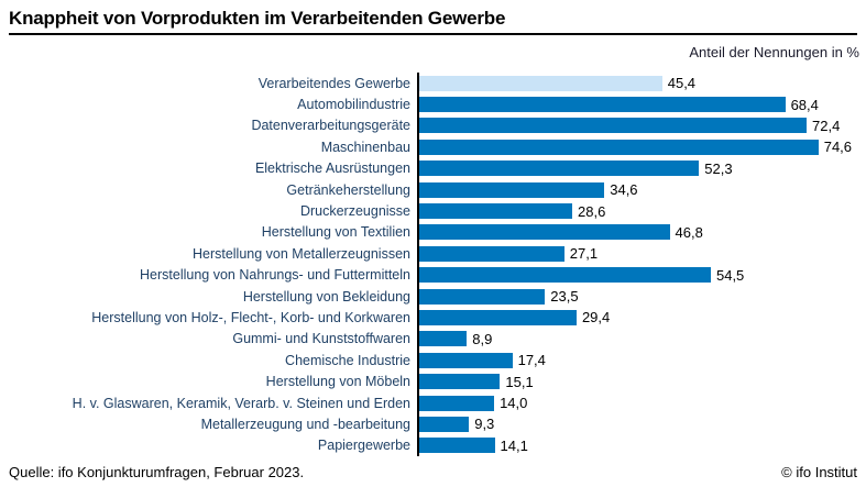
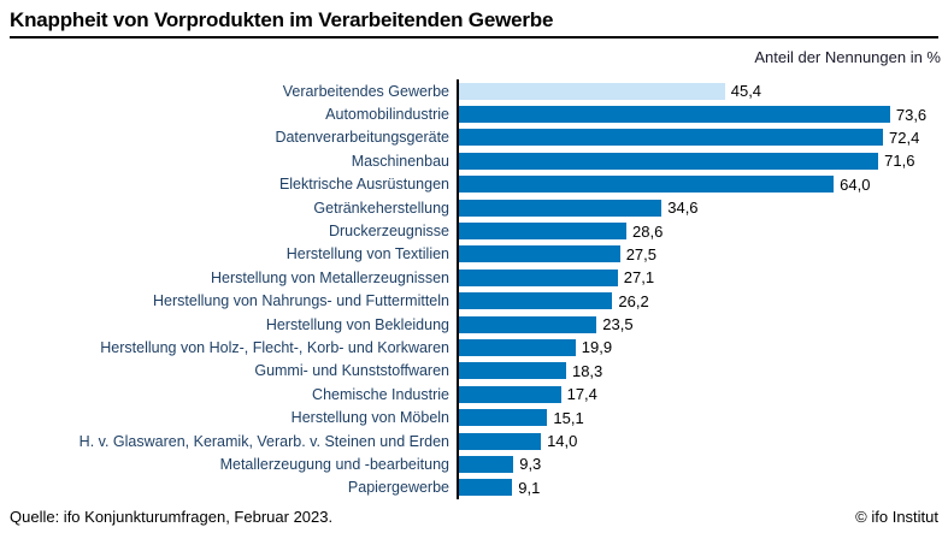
Automobilindustrie: 68,4 -> 73,6
Maschinenbau: 74,6 -> 71,6
Elektrische Ausrüstungen: 52,3 -> 64,0
Herstellung von Textilien: 46,8 -> 27,5
Herstellung von Nahrungs- und Futtermitteln: 54,5 -> 26,2
Herstellung von Holz-, Flecht-, Korb- und Korkwaren: 29,4 -> 19,9
Gummi- und Kunststoffwaren: 8,9 -> 18,3
Papiergewerbe: 14,1 -> 9,1
